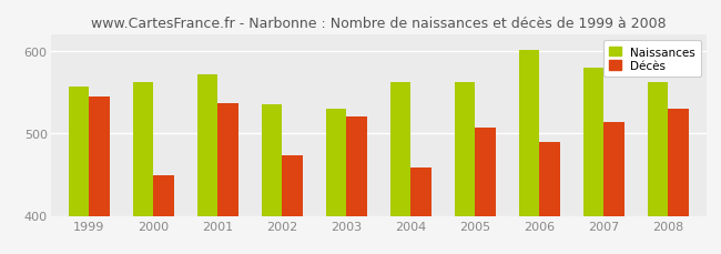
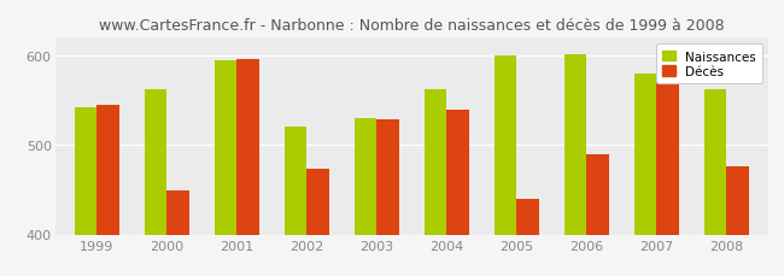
Naissances/1999: 557 -> 542
Naissances/2001: 572 -> 594
Décès/2001: 537 -> 596
Naissances/2002: 535 -> 520
Décès/2003: 521 -> 528
Décès/2004: 458 -> 540
Naissances/2005: 563 -> 600
Décès/2005: 507 -> 440
Décès/2007: 514 -> 572
Décès/2008: 530 -> 476
